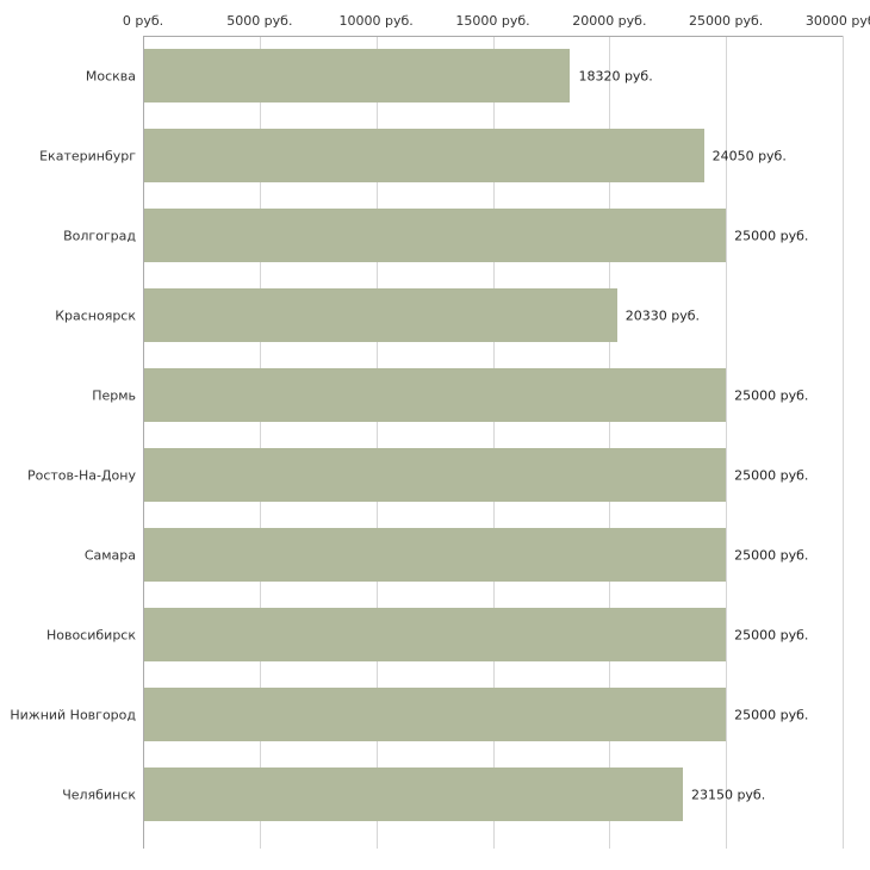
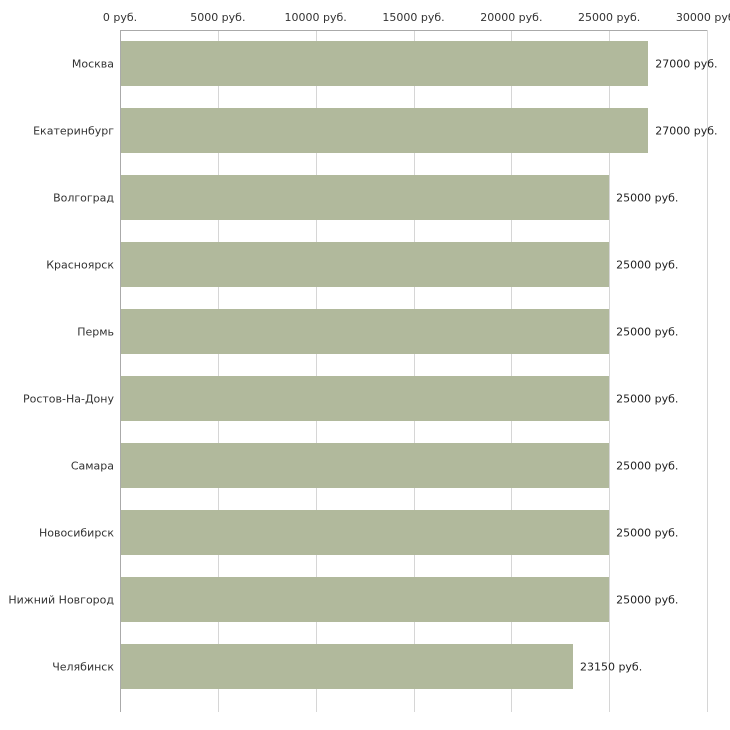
Москва: 18320 -> 27000
Екатеринбург: 24050 -> 27000
Красноярск: 20330 -> 25000
